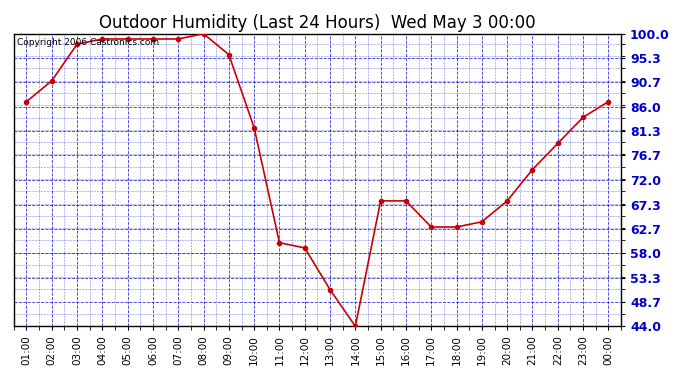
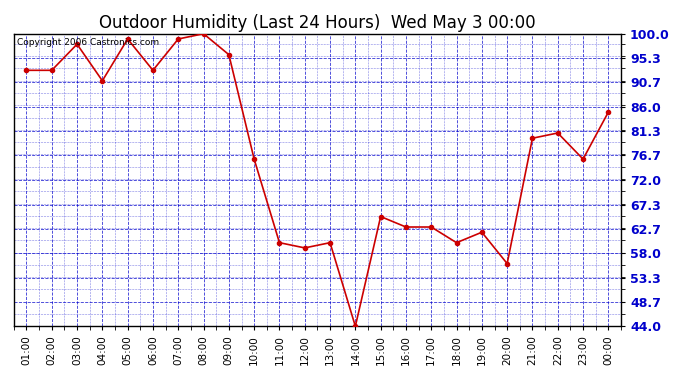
01:00: 87 -> 93
02:00: 91 -> 93
04:00: 99 -> 91
06:00: 99 -> 93
10:00: 82 -> 76
13:00: 51 -> 60
15:00: 68 -> 65
16:00: 68 -> 63
18:00: 63 -> 60
19:00: 64 -> 62
20:00: 68 -> 56
21:00: 74 -> 80
22:00: 79 -> 81
23:00: 84 -> 76
00:00: 87 -> 85
